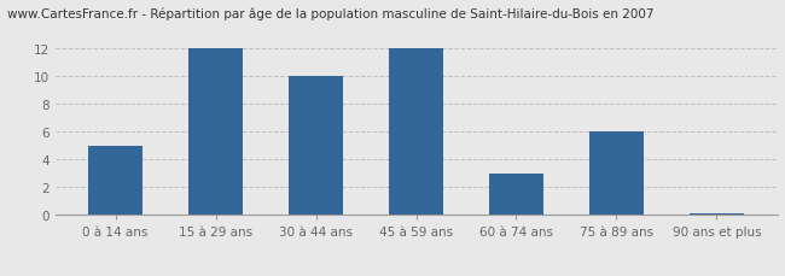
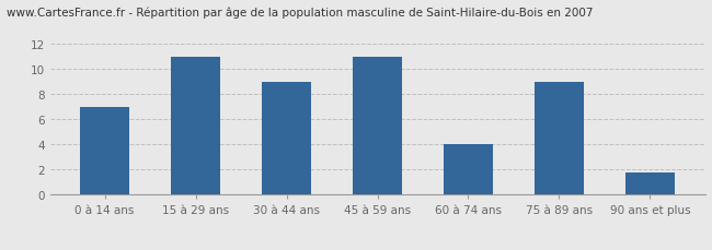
0 à 14 ans: 5.0 -> 7.0
15 à 29 ans: 12.0 -> 11.0
30 à 44 ans: 10.0 -> 9.0
45 à 59 ans: 12.0 -> 11.0
60 à 74 ans: 3.0 -> 4.0
75 à 89 ans: 6.0 -> 9.0
90 ans et plus: 0.1 -> 1.8
